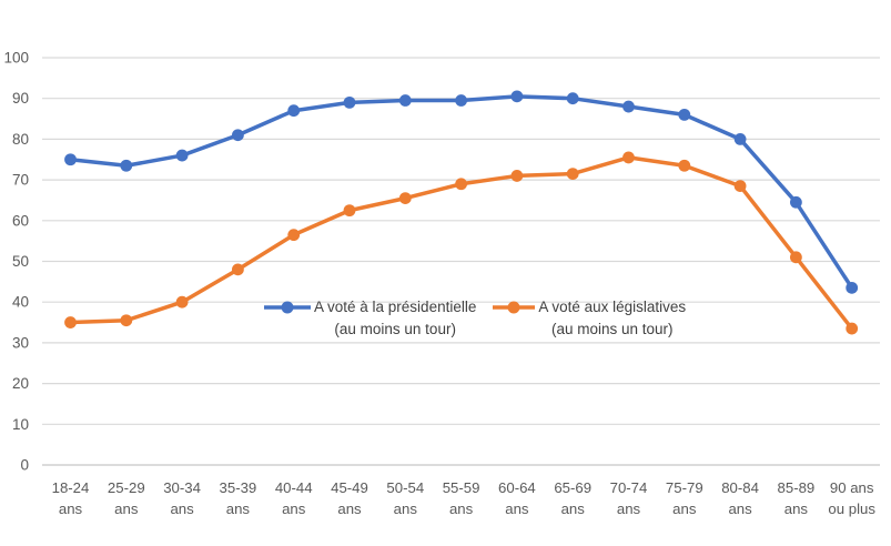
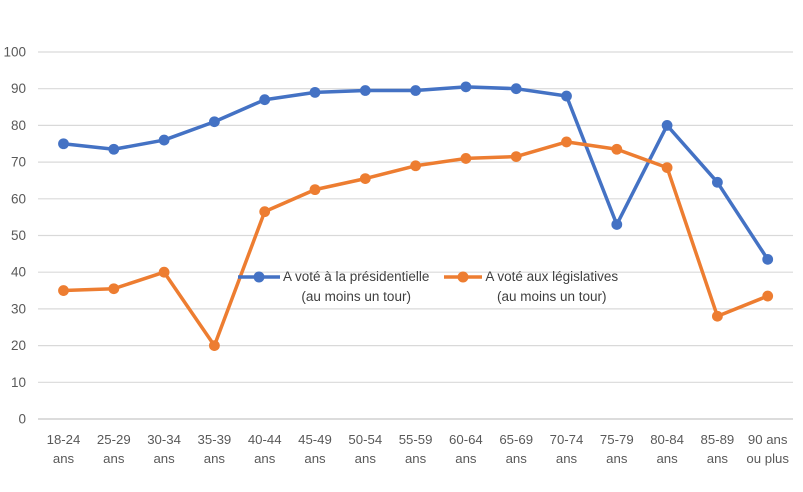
A voté aux législatives (au moins un tour)/35-39 ans: 48 -> 20
A voté à la présidentielle (au moins un tour)/75-79 ans: 86 -> 53
A voté aux législatives (au moins un tour)/85-89 ans: 51 -> 28
